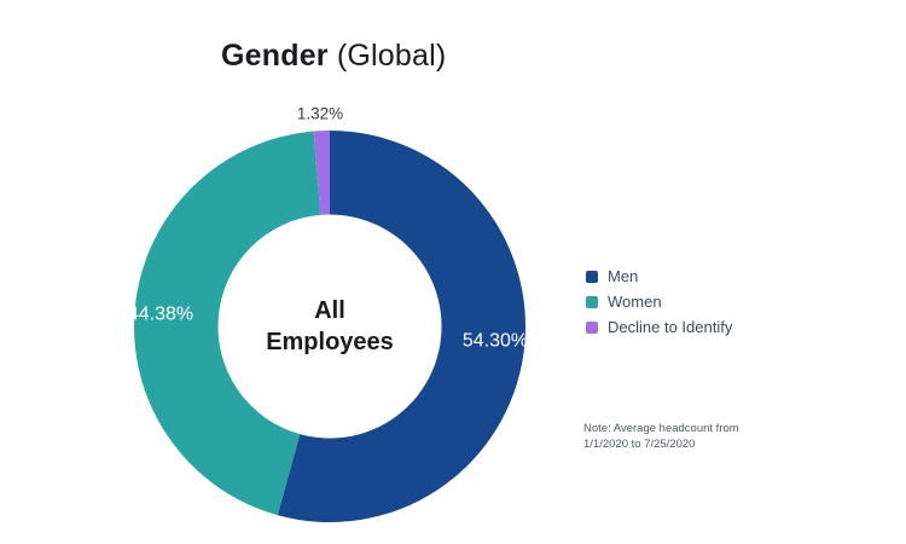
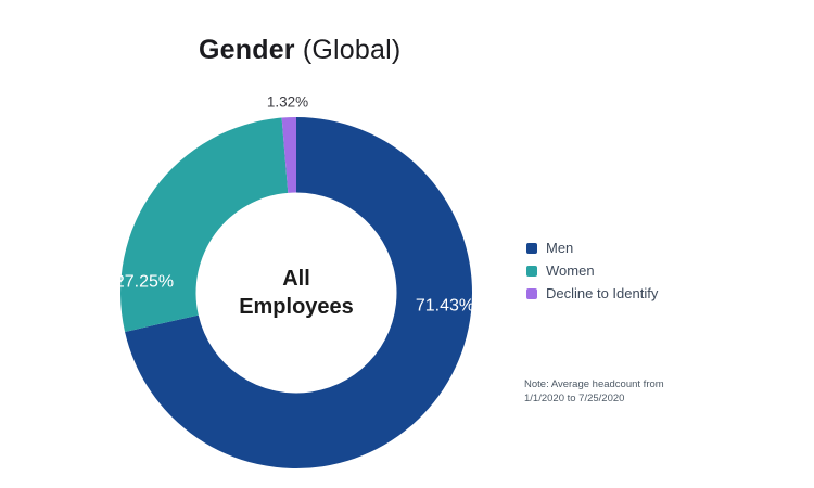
Men: 54.30% -> 71.43%
Women: 44.38% -> 27.25%
